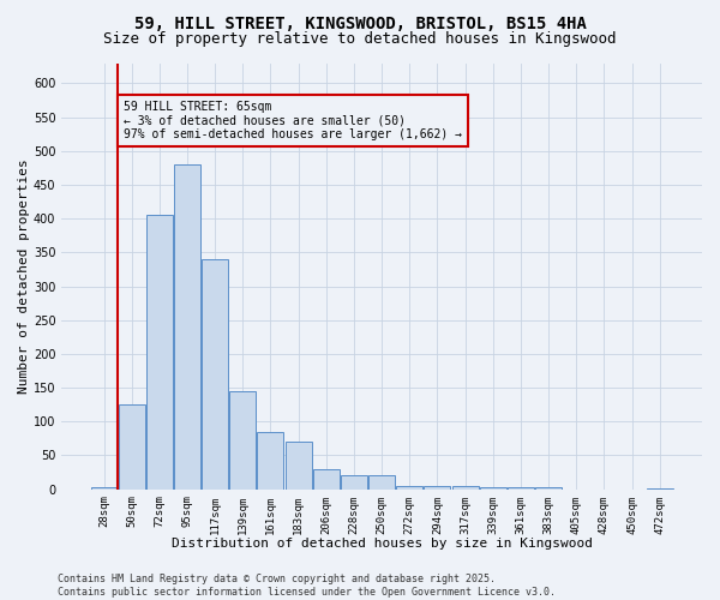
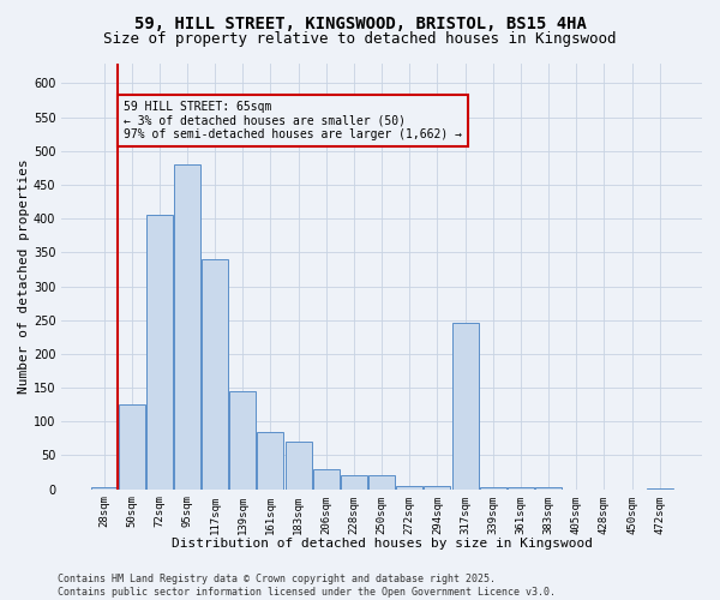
317sqm: 5 -> 246
